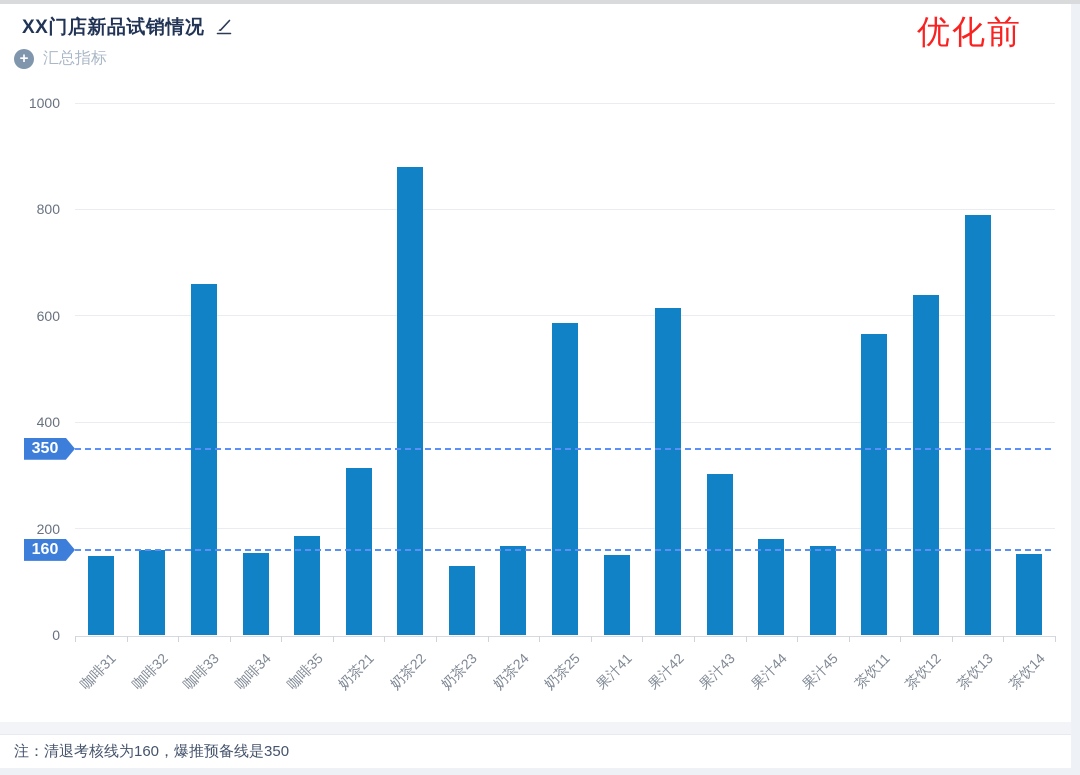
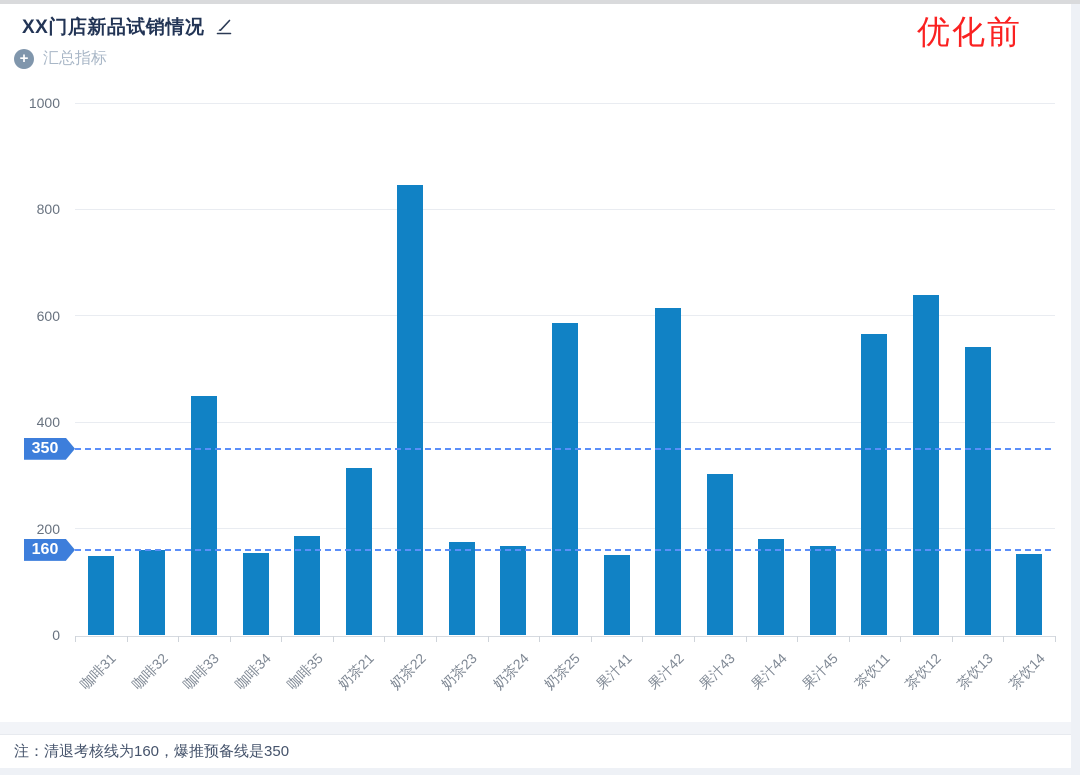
咖啡33: 660 -> 450
奶茶22: 880 -> 840
奶茶23: 130 -> 180
茶饮13: 790 -> 540
